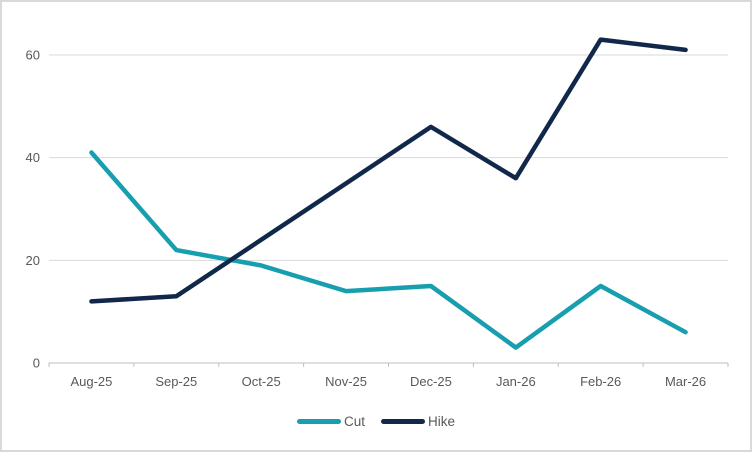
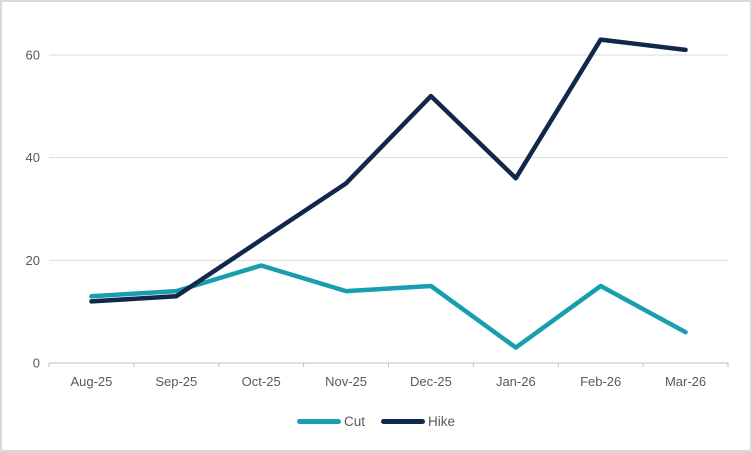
Cut/Aug-25: 41 -> 13
Cut/Sep-25: 22 -> 14
Hike/Dec-25: 46 -> 52
